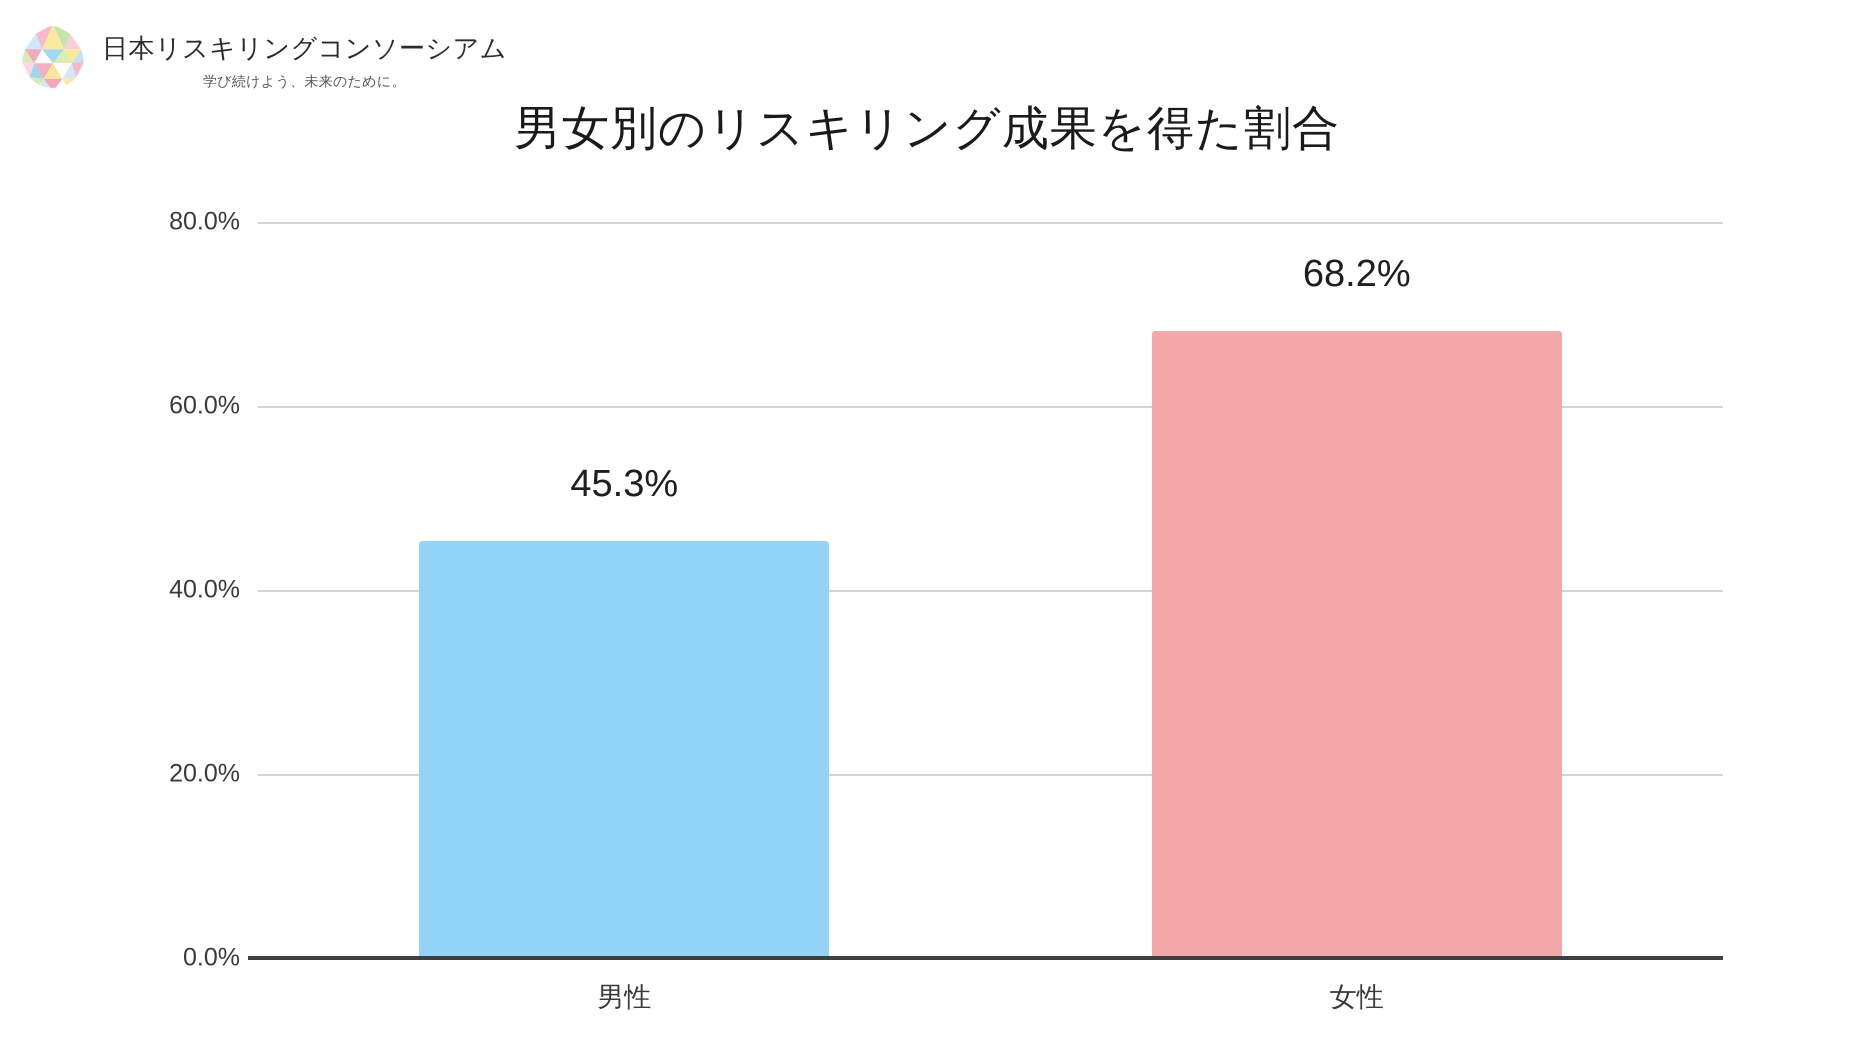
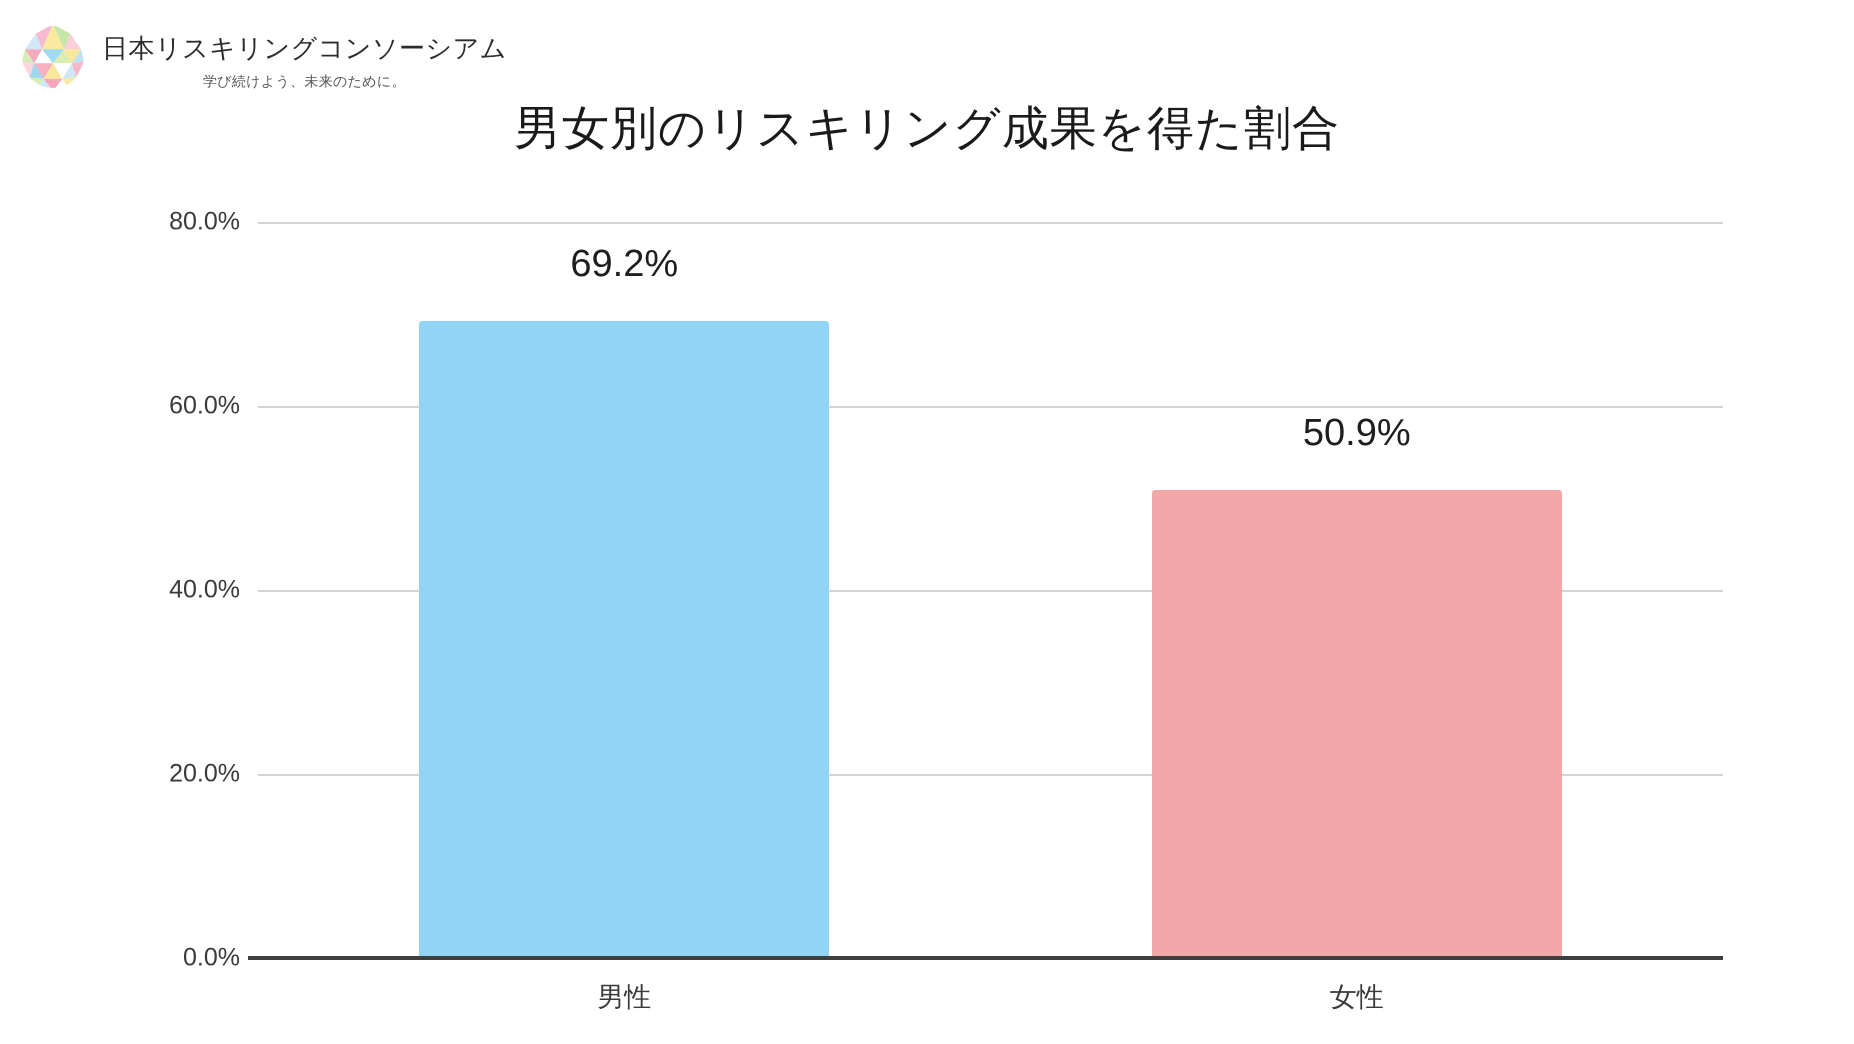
男性: 45.3% -> 69.2%
女性: 68.2% -> 50.9%
